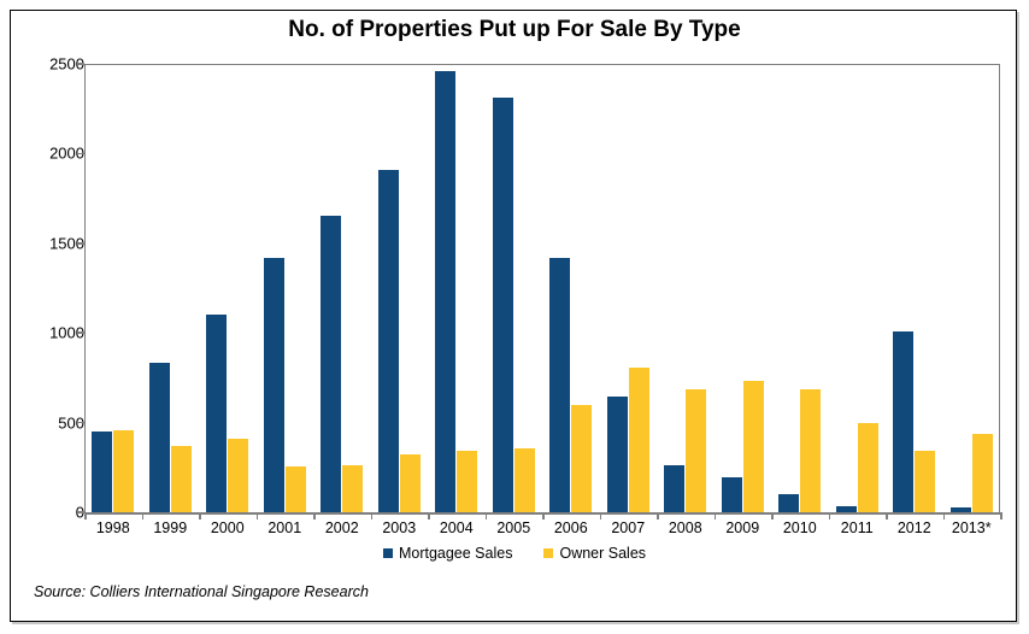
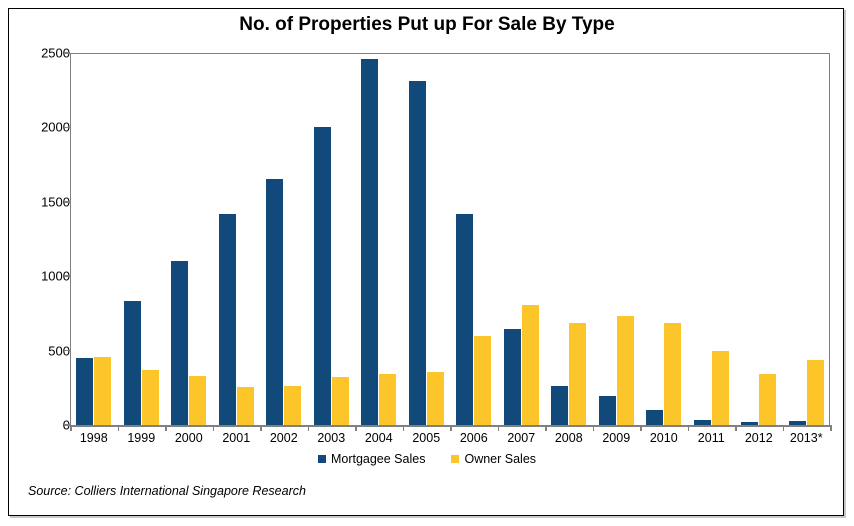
Owner Sales/2000: 410 -> 330
Mortgagee Sales/2003: 1910 -> 2000
Mortgagee Sales/2012: 1010 -> 20
